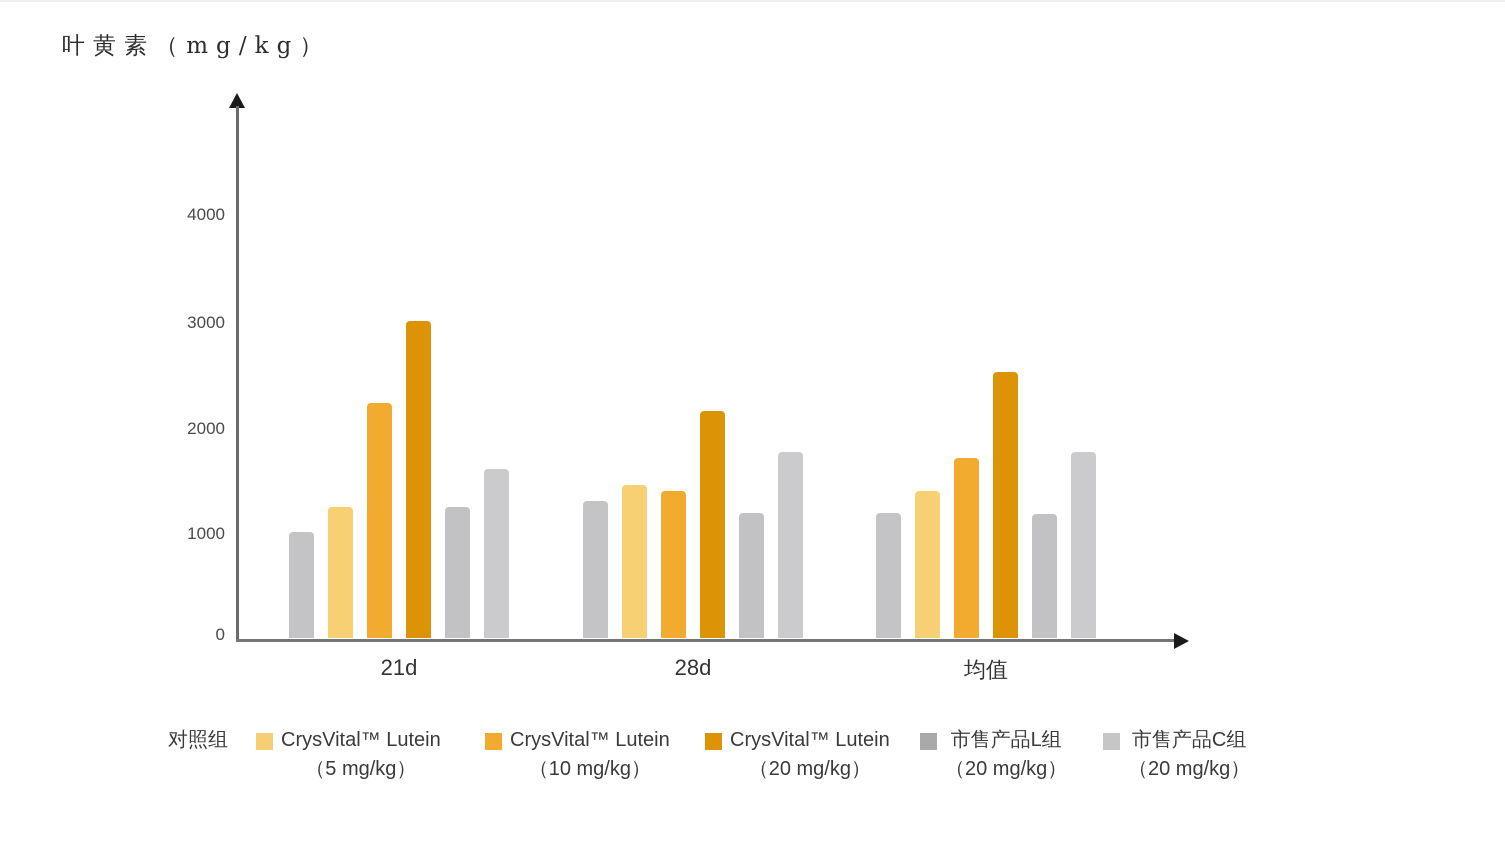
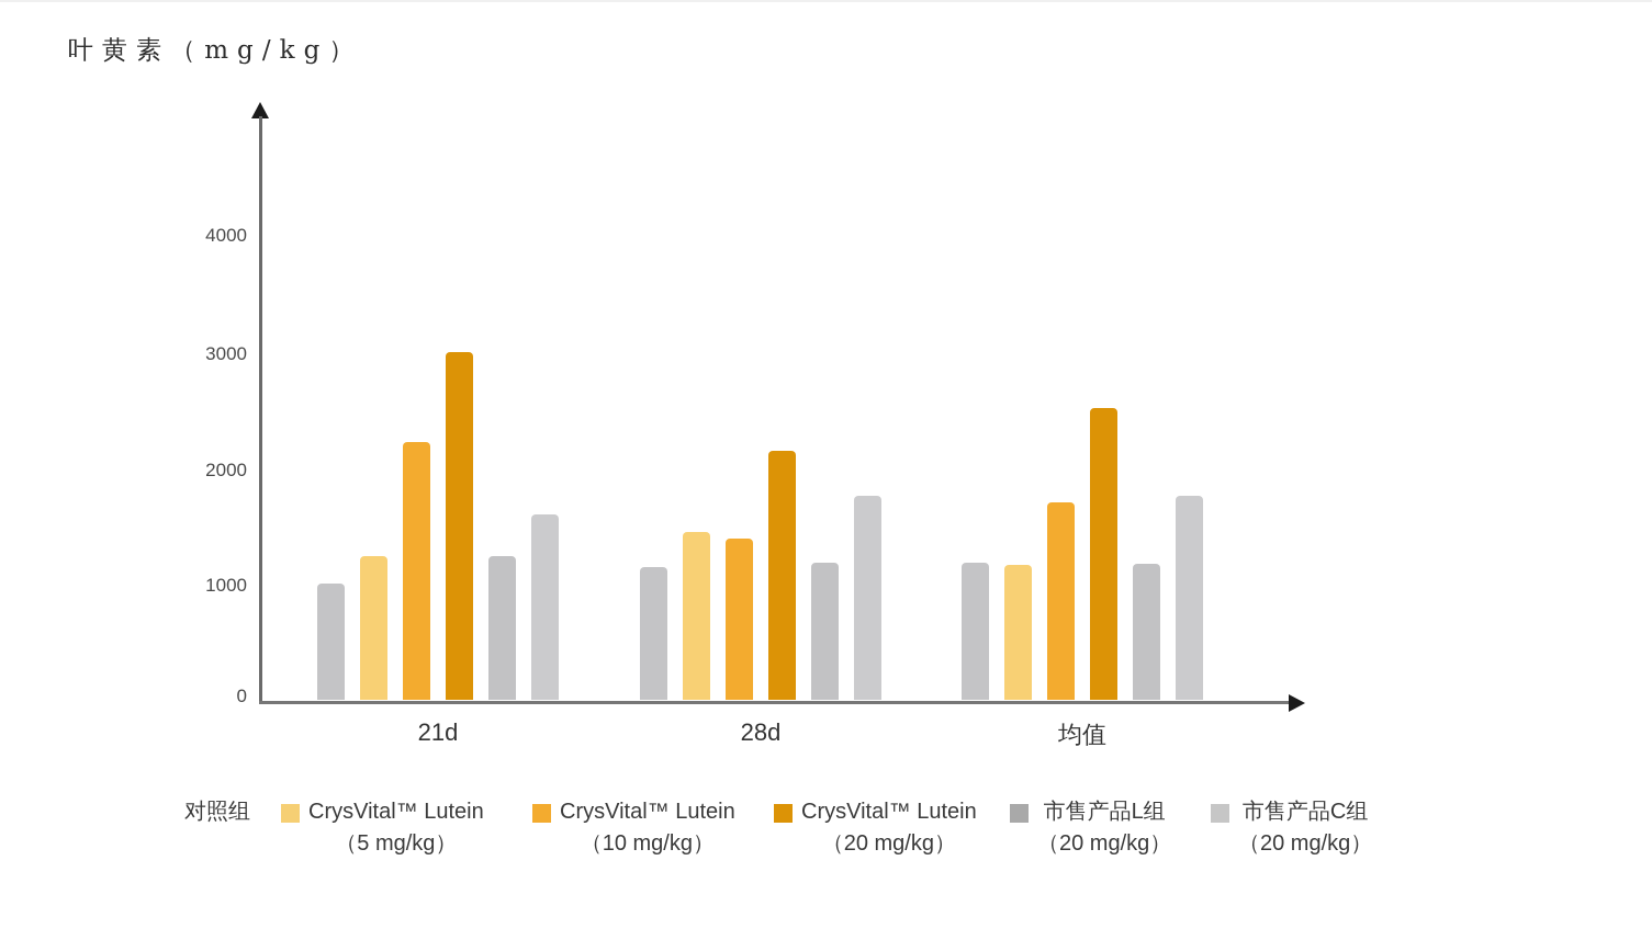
对照组/28d: 1300 -> 1140
CrysVital™ Lutein（5 mg/kg）/均值: 1390 -> 1160
